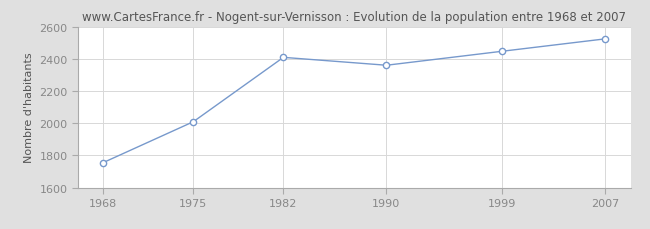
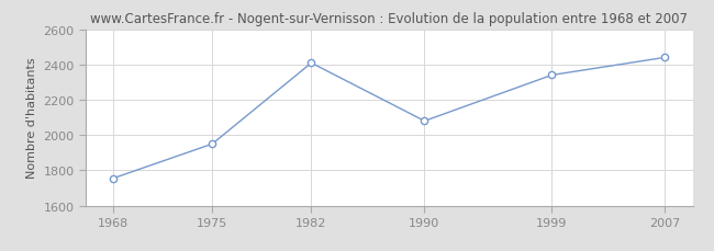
1975: 2010 -> 1950
1990: 2360 -> 2080
1999: 2450 -> 2340
2007: 2520 -> 2440
